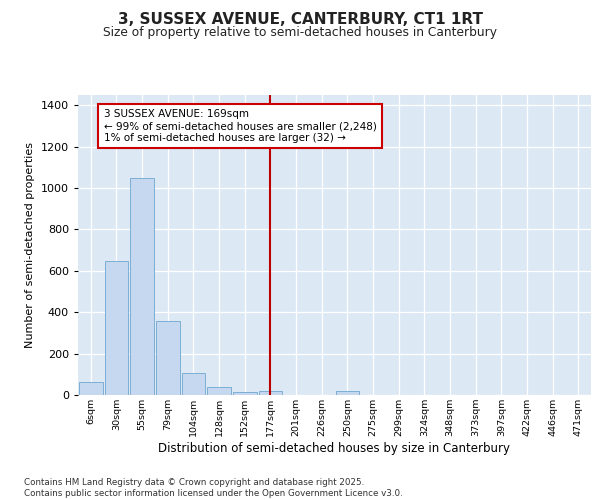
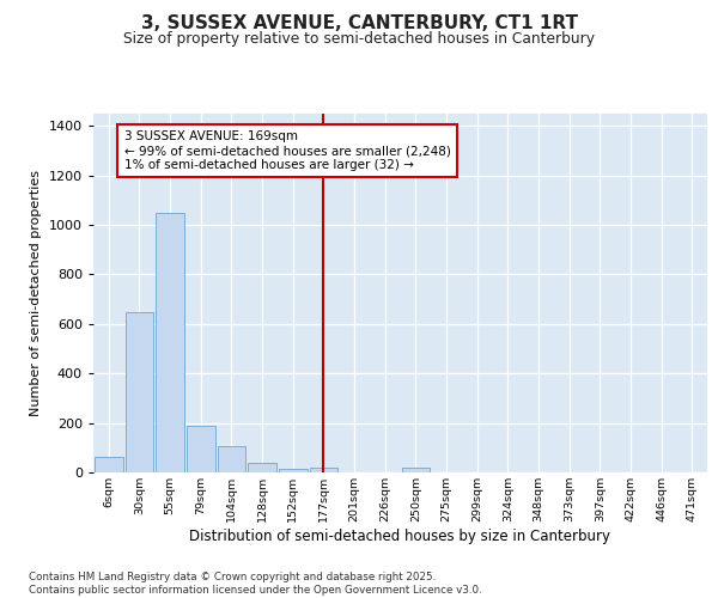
79sqm: 360 -> 190
